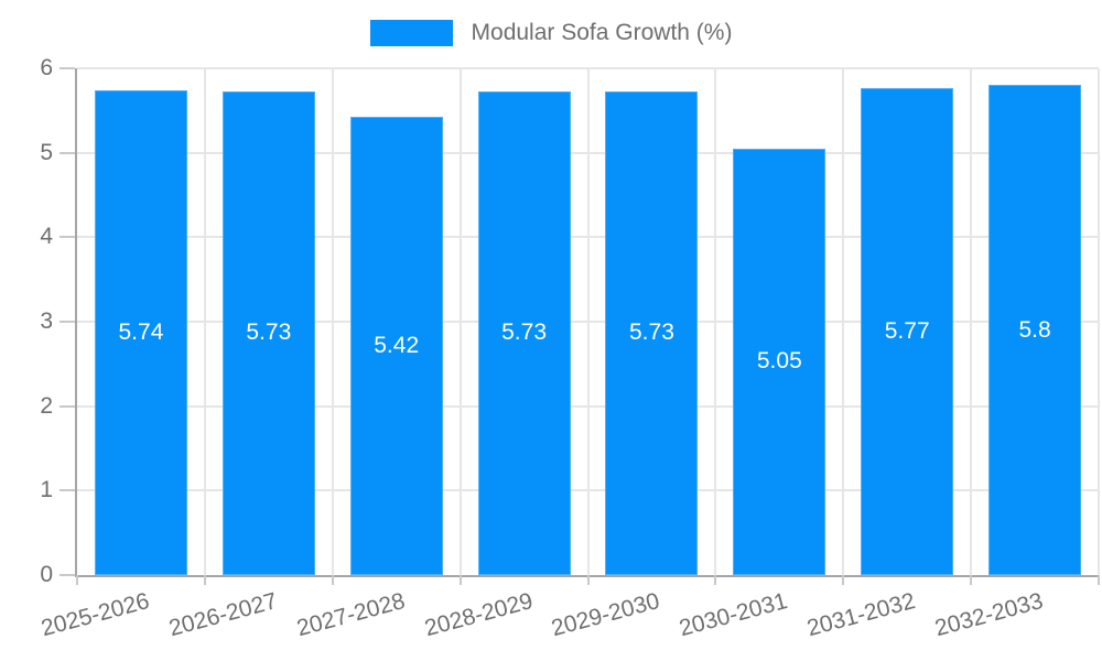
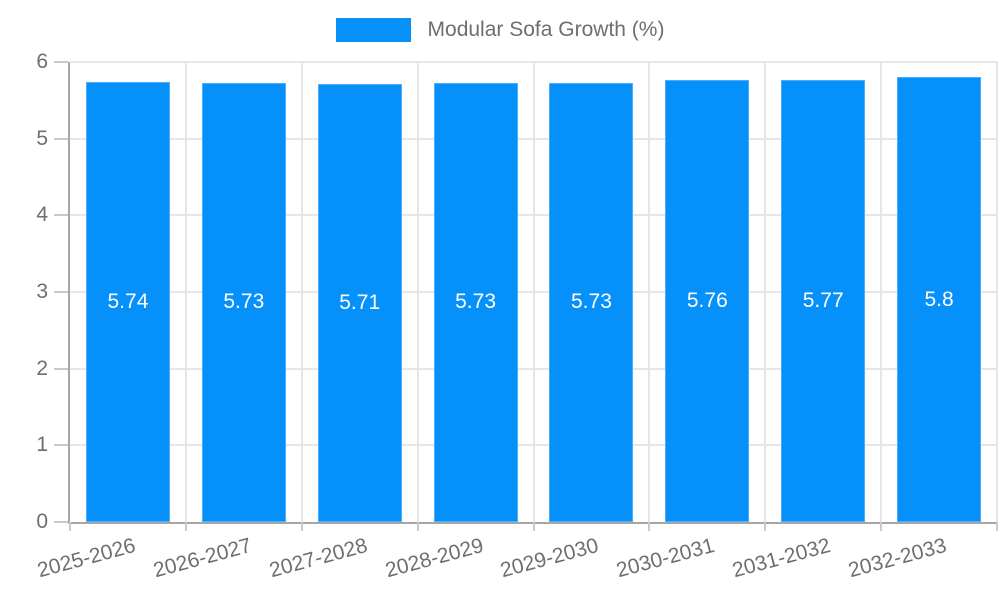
2027-2028: 5.42 -> 5.71
2030-2031: 5.05 -> 5.76
